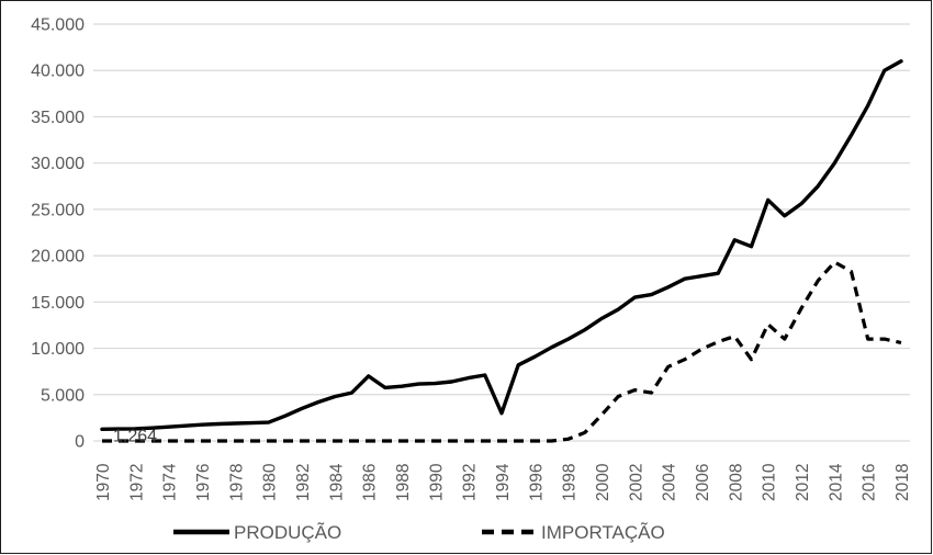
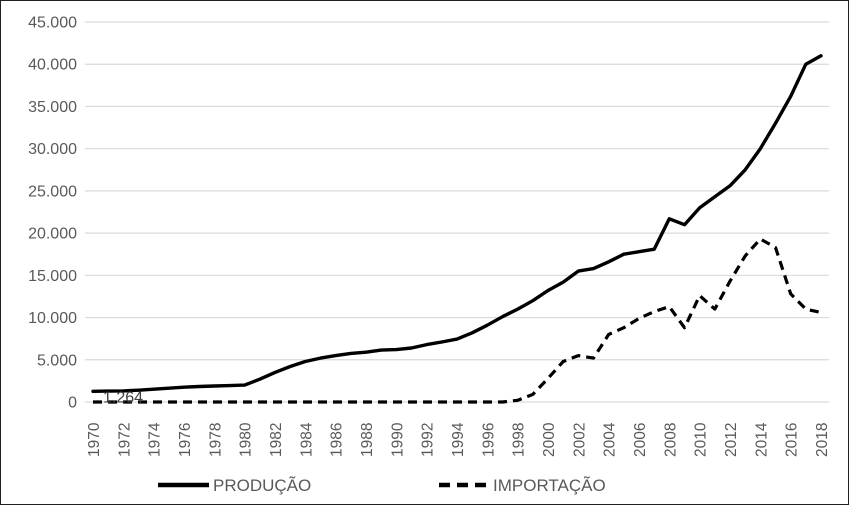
PRODUÇÃO/1986: 7000 -> 6000
PRODUÇÃO/1994: 3000 -> 7000
PRODUÇÃO/2010: 26000 -> 23000
IMPORTAÇÃO/2016: 11000 -> 13000
